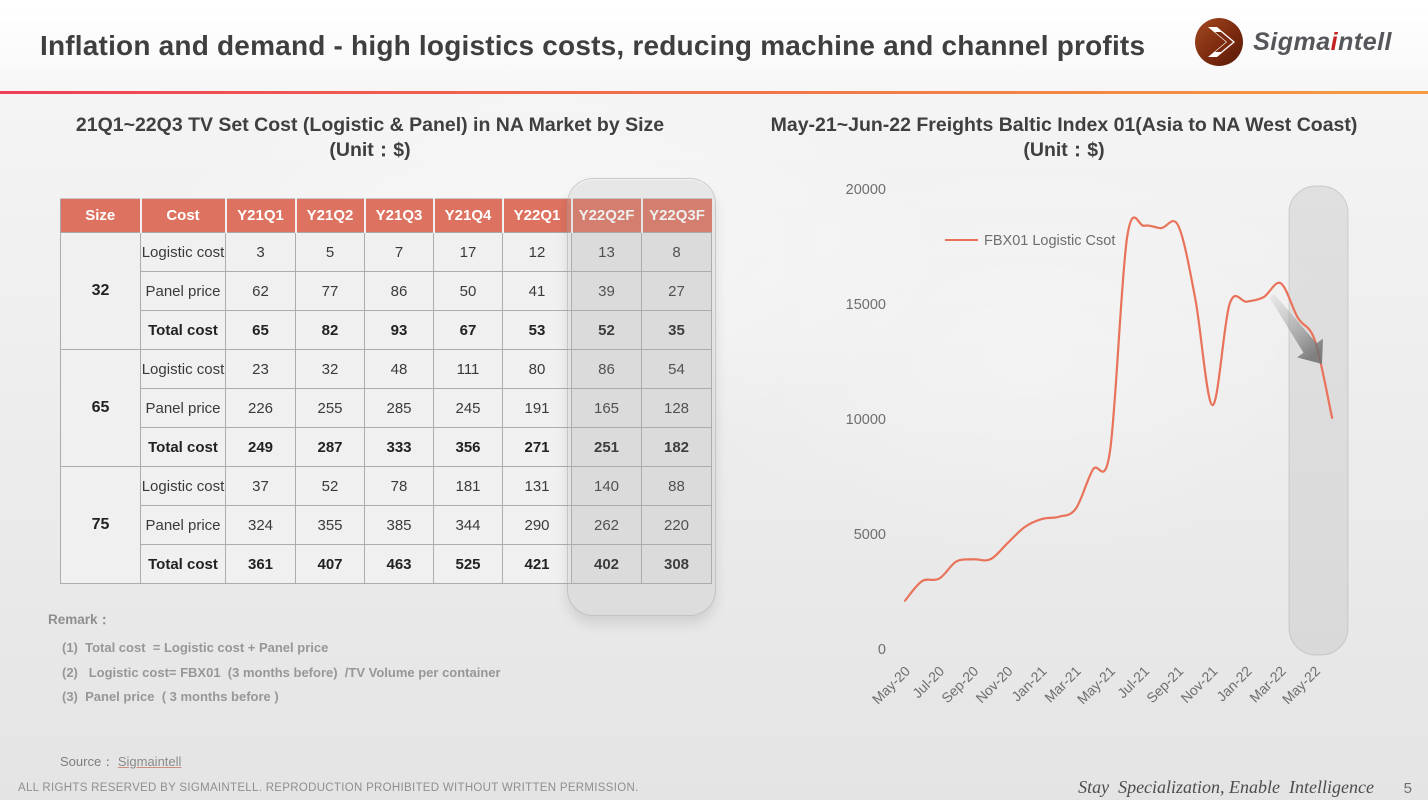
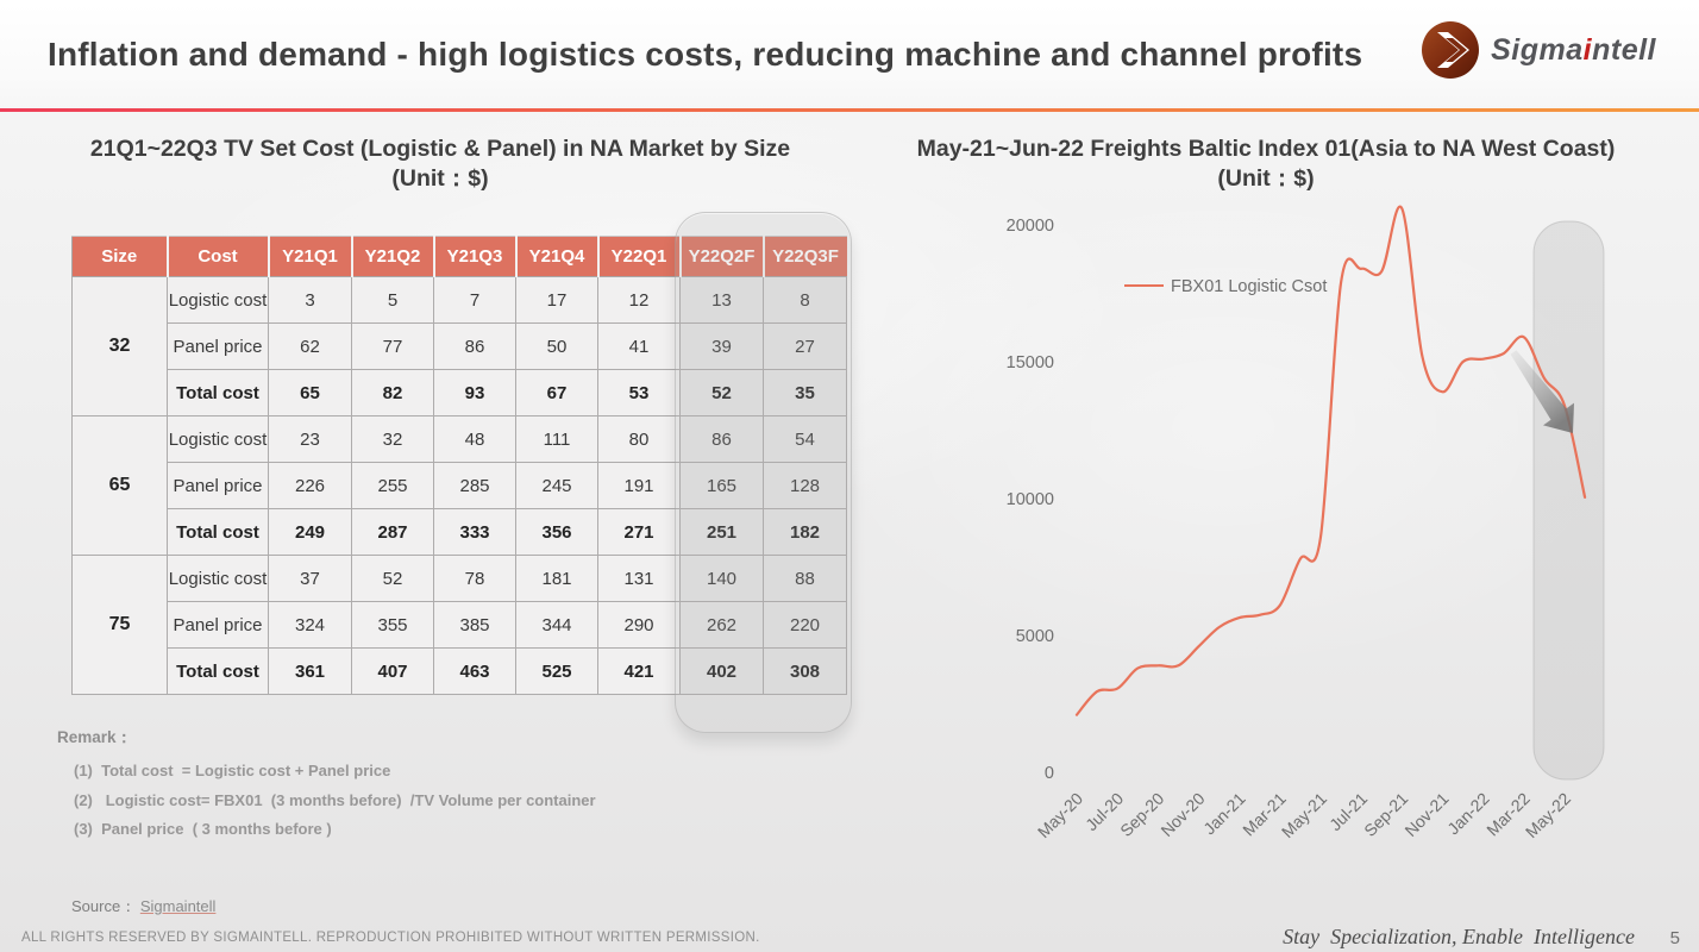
Sep-21: 18400 -> 20600
Nov-21: 10600 -> 13900
